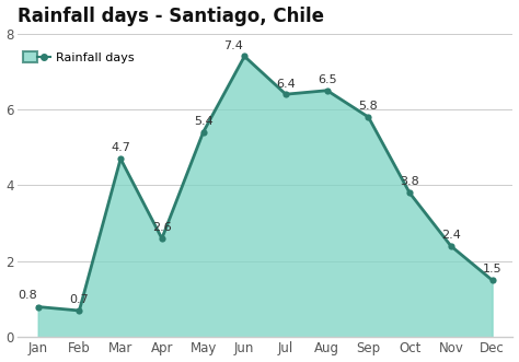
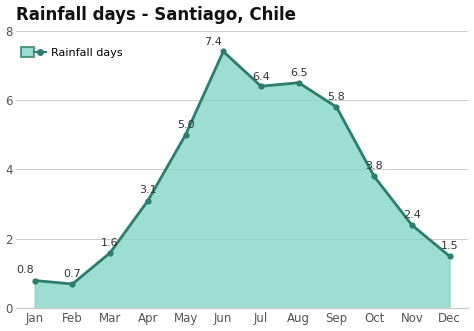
Mar: 4.7 -> 1.6
Apr: 2.6 -> 3.1
May: 5.4 -> 5.0
